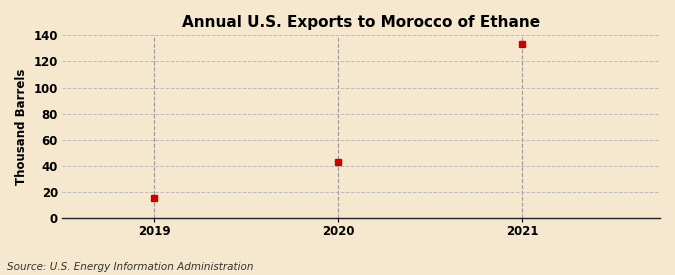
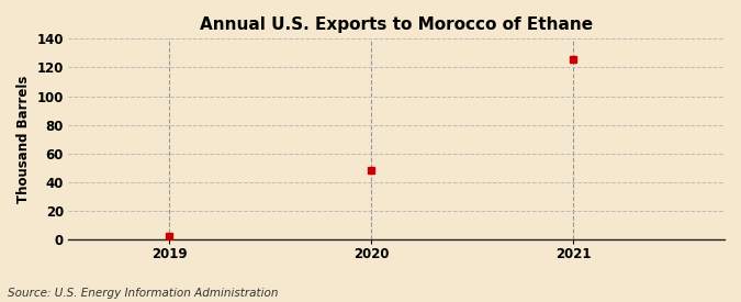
2019: 15 -> 2
2020: 43 -> 48
2021: 133 -> 126
